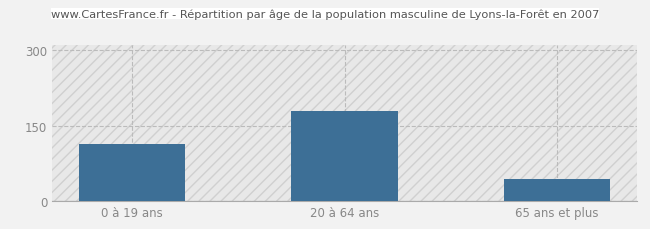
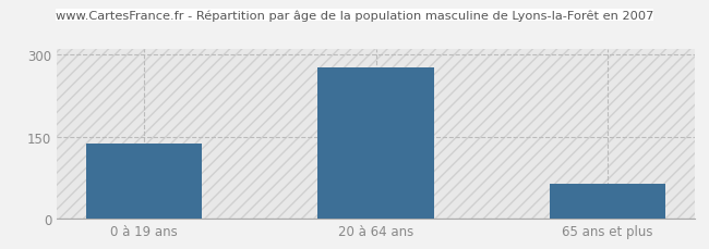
0 à 19 ans: 113 -> 138
20 à 64 ans: 180 -> 276
65 ans et plus: 45 -> 64
